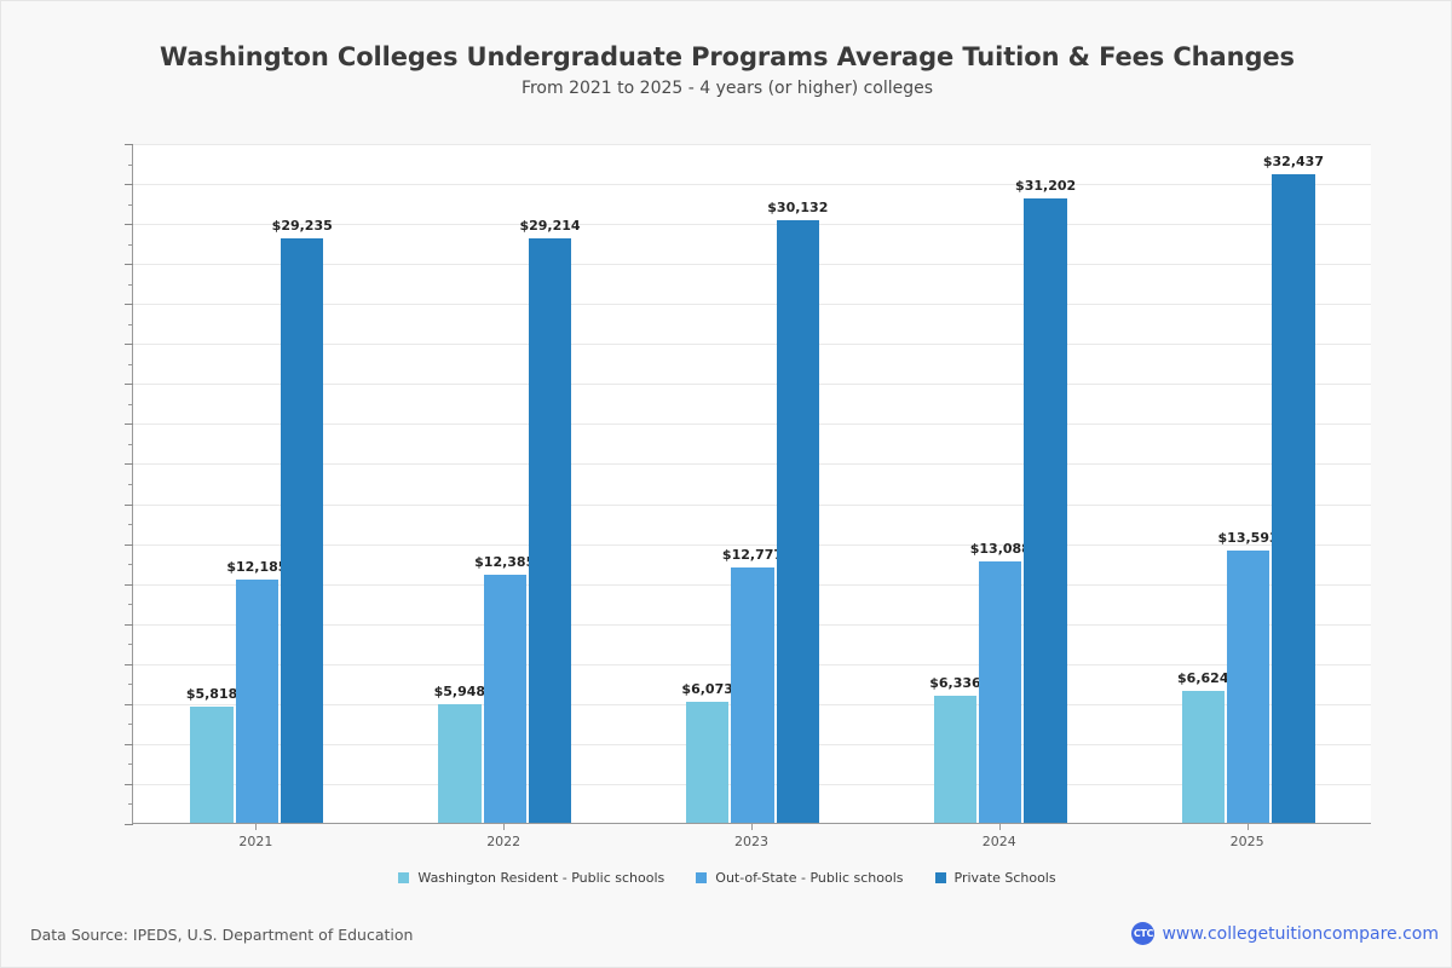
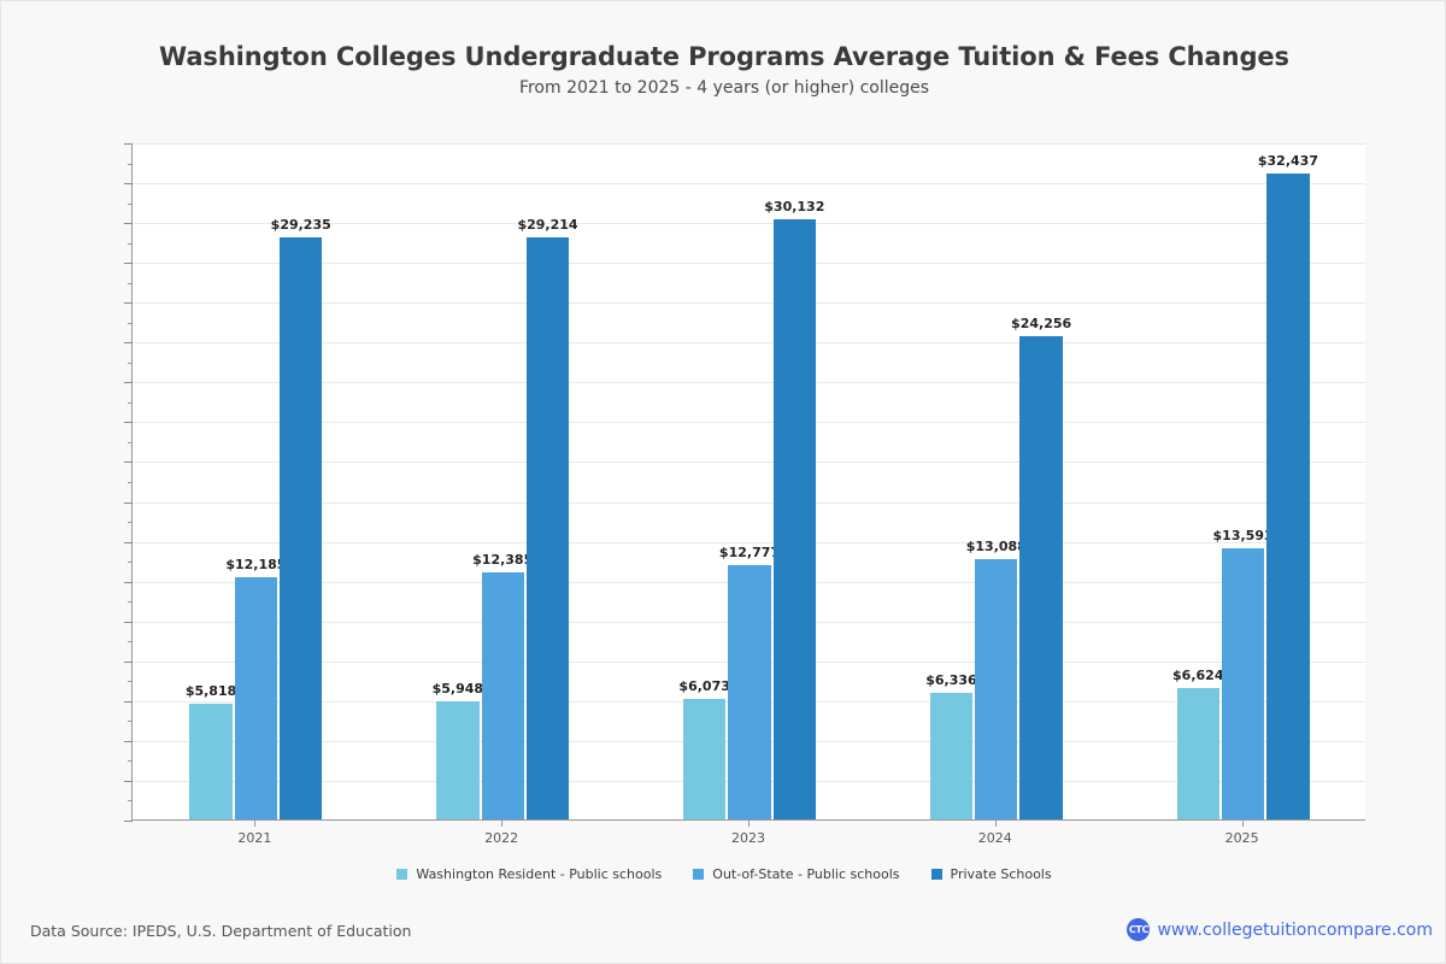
Private Schools/2024: $31,202 -> $24,256
